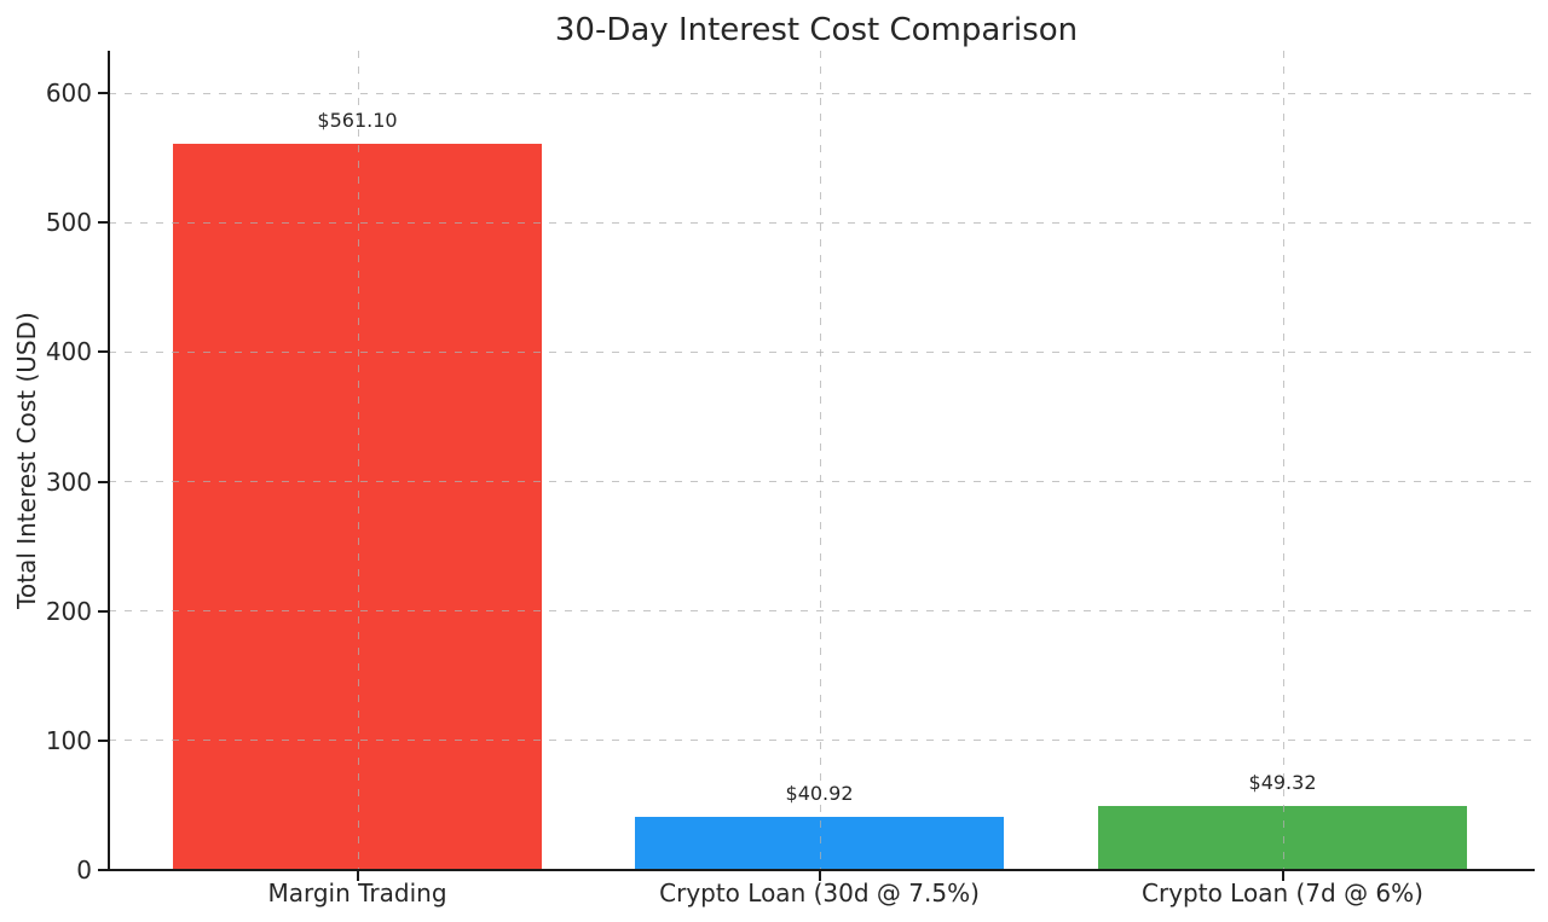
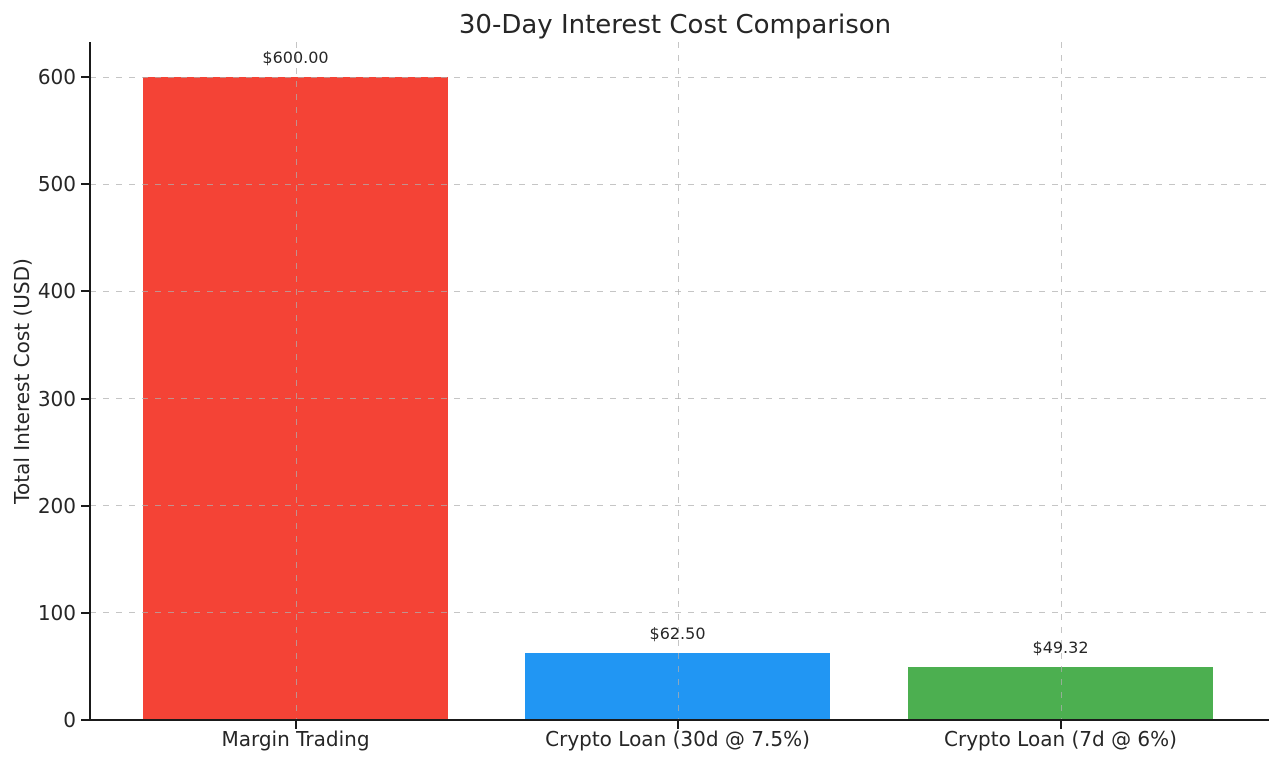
Margin Trading: $561.10 -> $600.00
Crypto Loan (30d @ 7.5%): $40.92 -> $62.50
